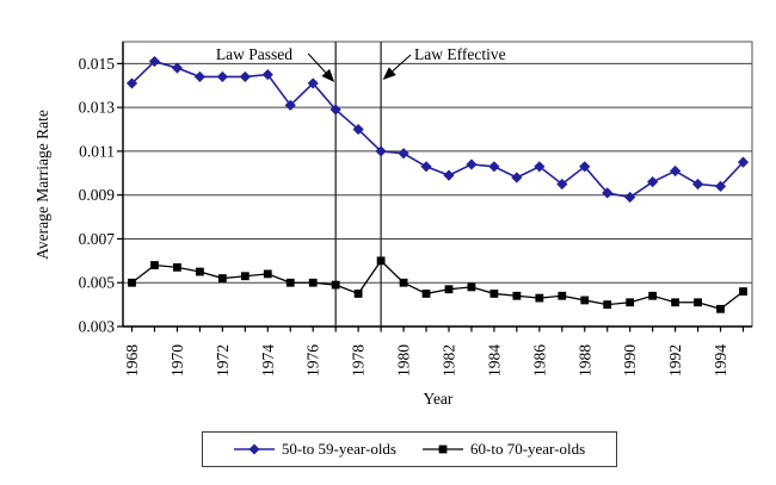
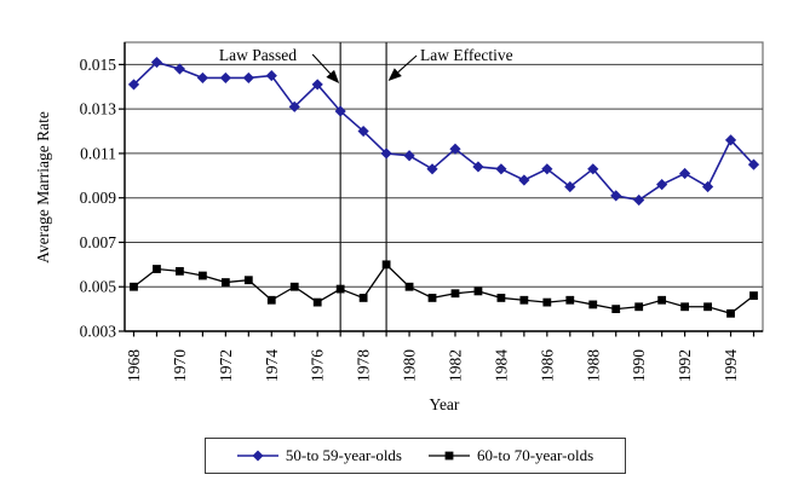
60-to 70-year-olds/1974: 0.0054 -> 0.0044
60-to 70-year-olds/1976: 0.0050 -> 0.0043
50-to 59-year-olds/1982: 0.0099 -> 0.0112
50-to 59-year-olds/1994: 0.0094 -> 0.0116
